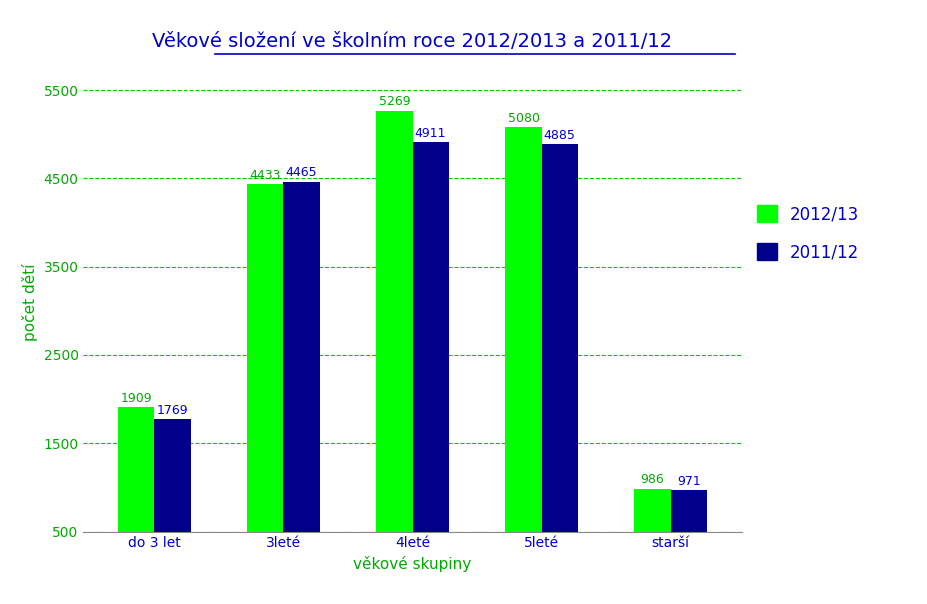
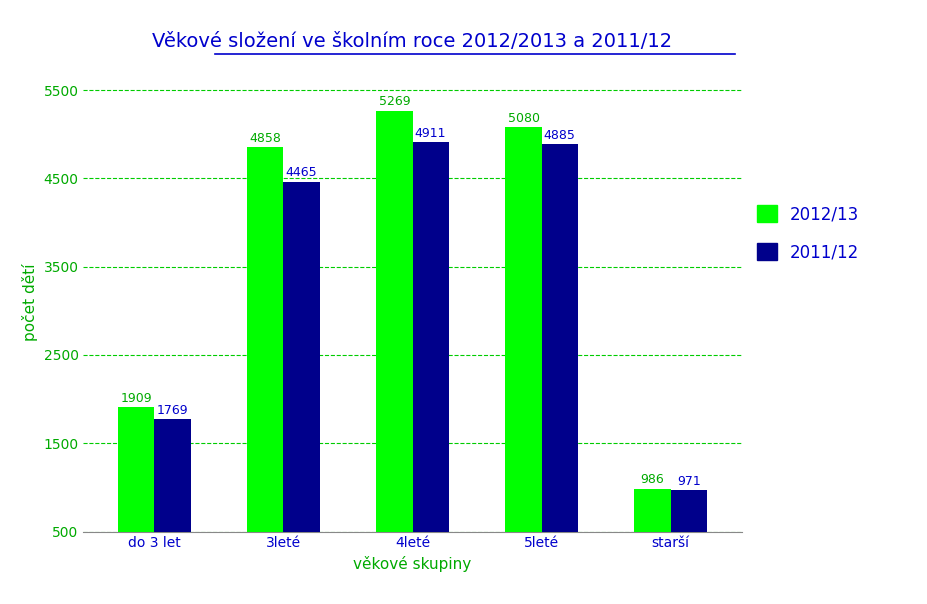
2012/13/3leté: 4433 -> 4858
